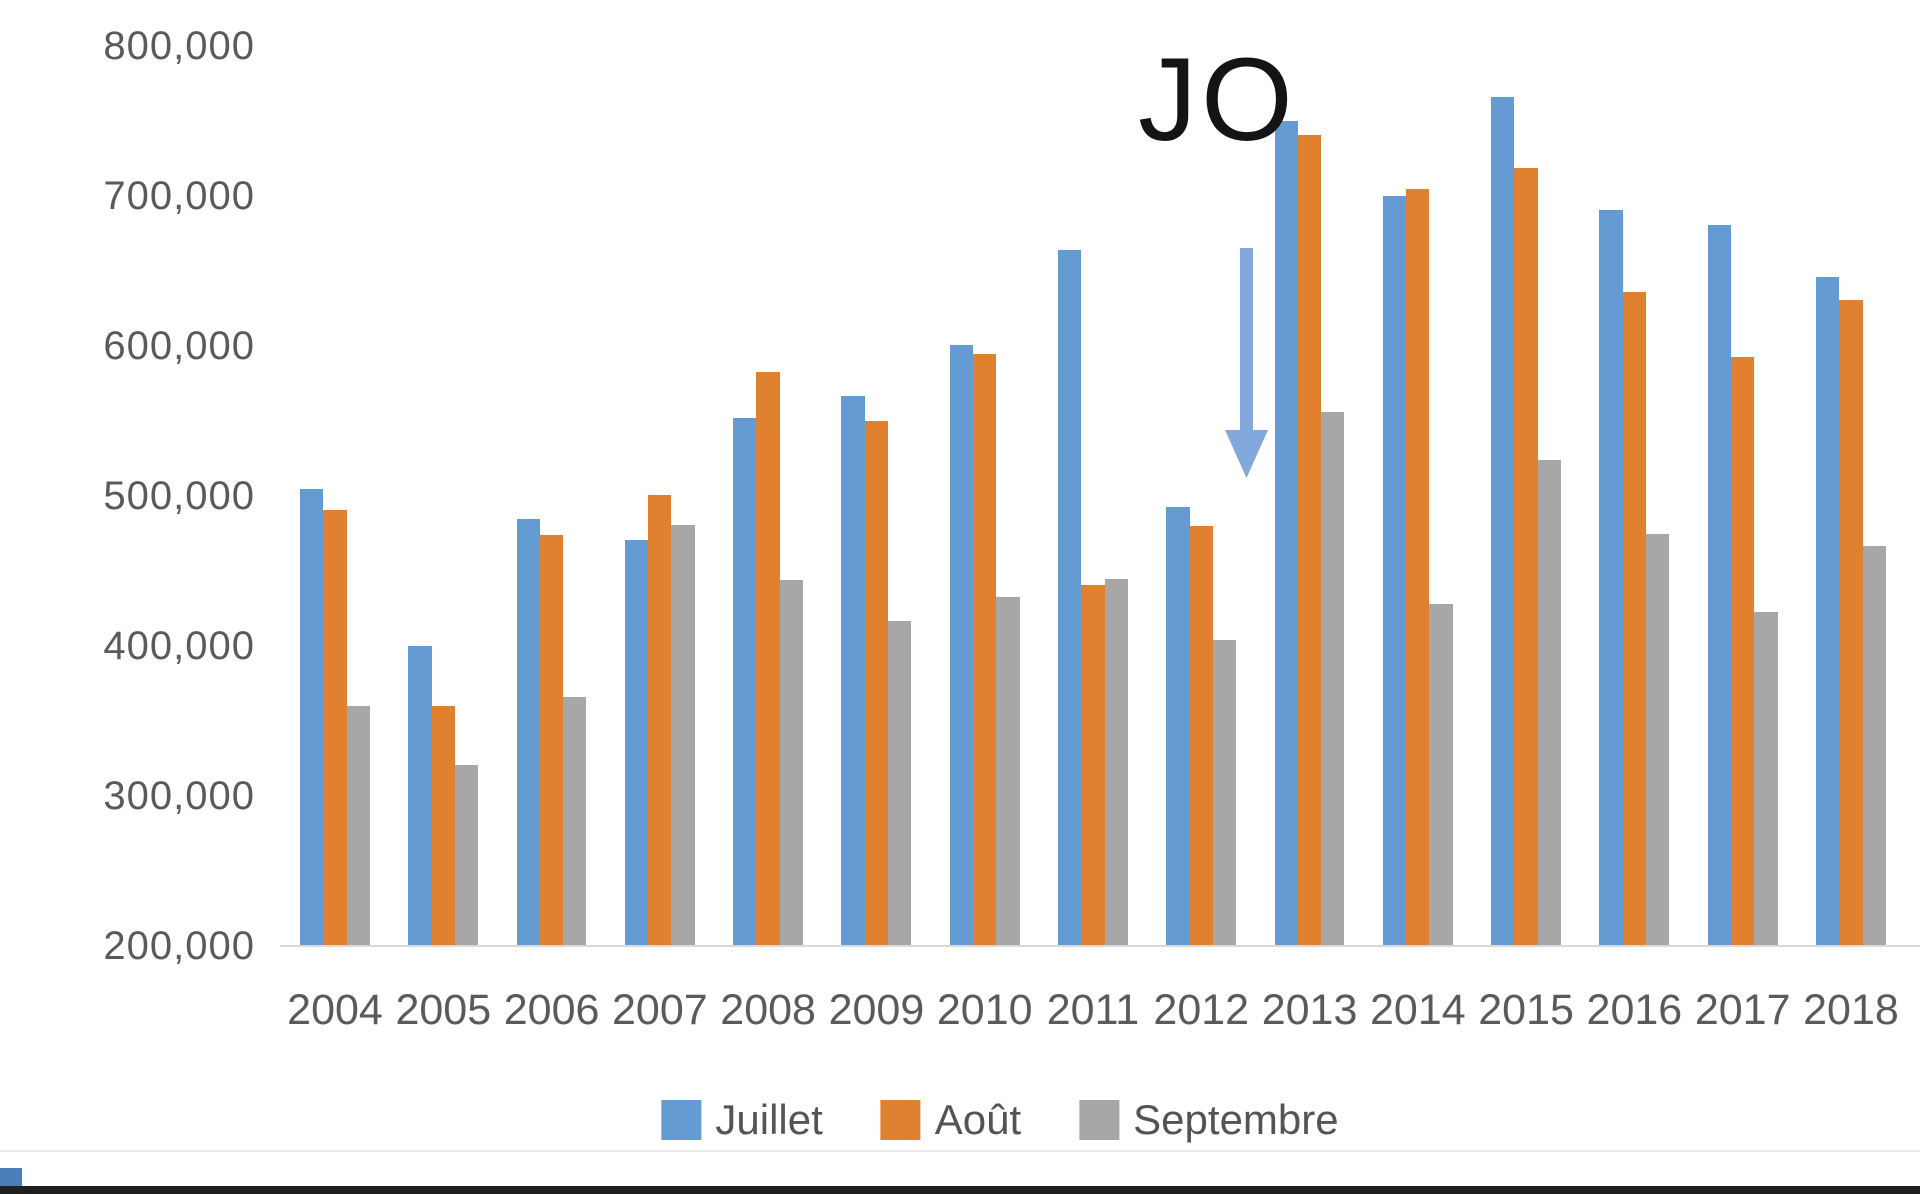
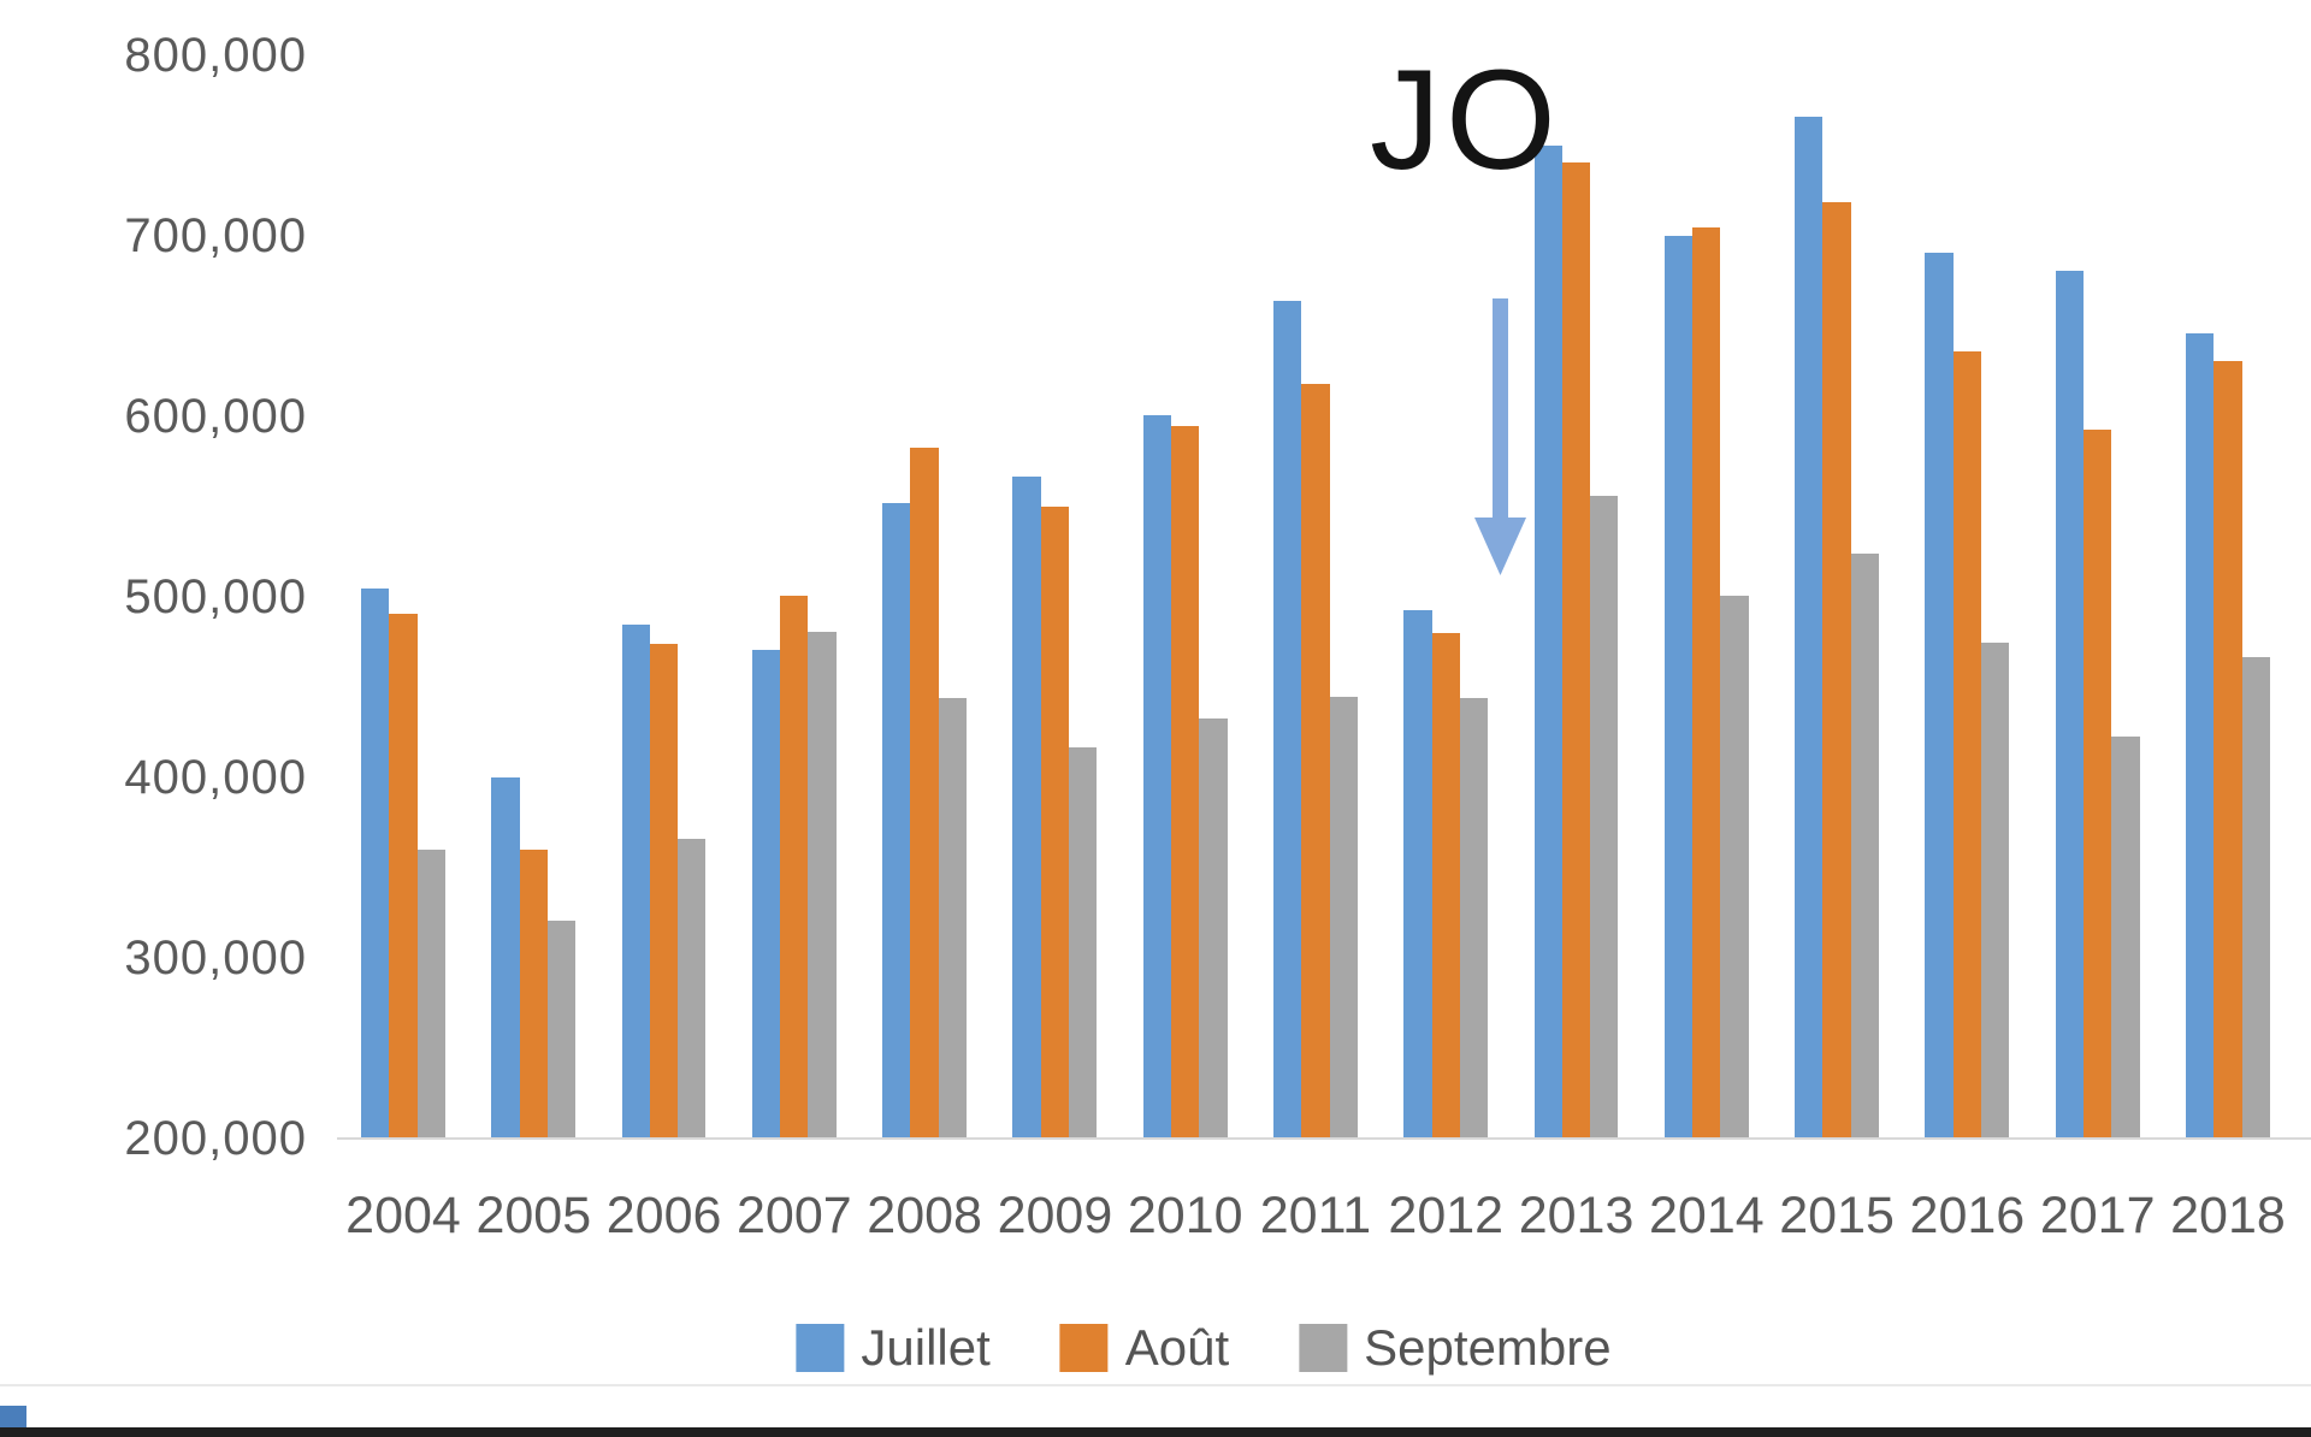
Août/2011: 441000 -> 618000
Septembre/2012: 404000 -> 444000
Septembre/2014: 428000 -> 501000
